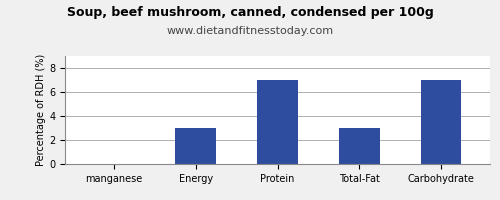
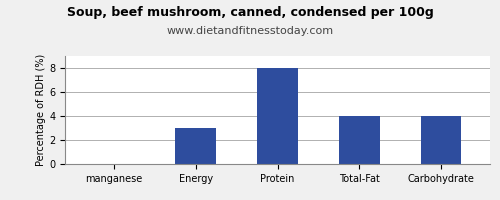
Protein: 7 -> 8
Total-Fat: 3 -> 4
Carbohydrate: 7 -> 4
